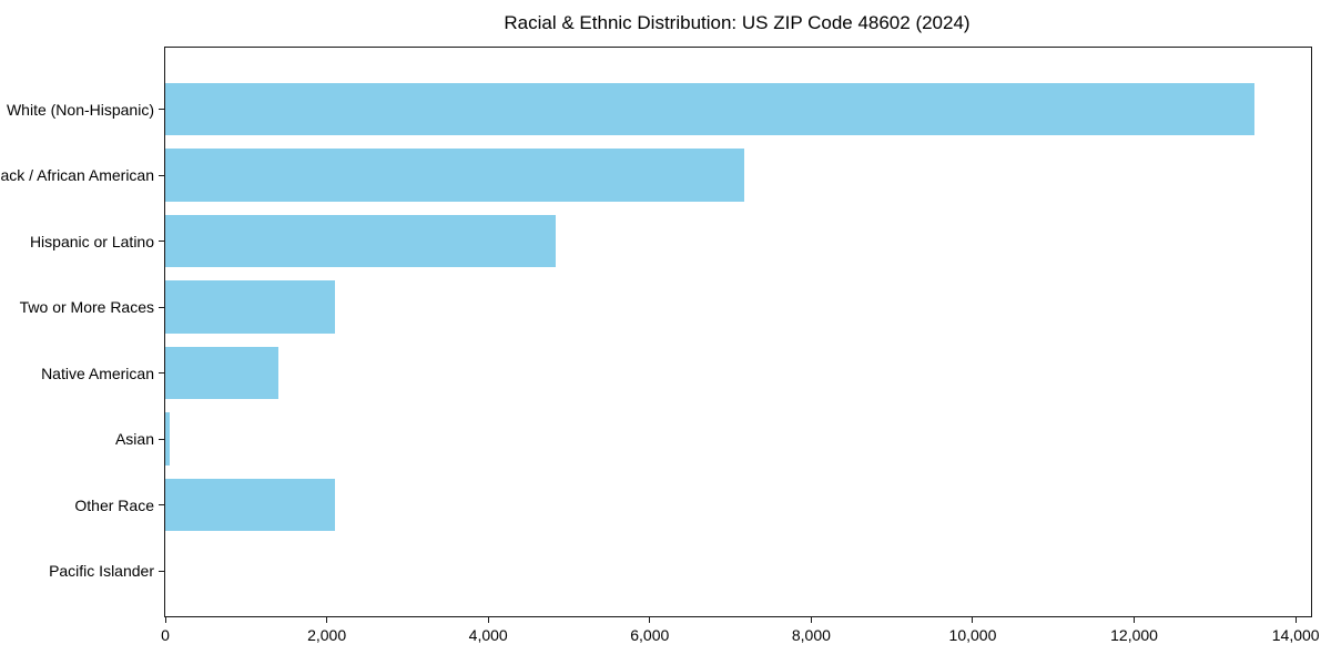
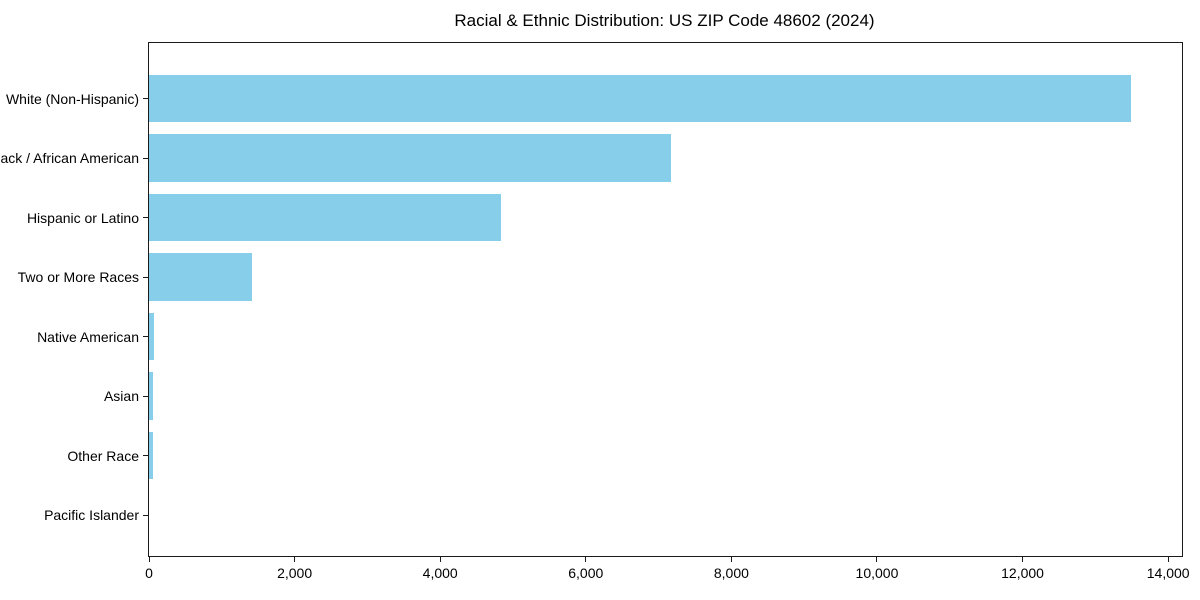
Two or More Races: 2100 -> 1400
Native American: 1400 -> 100
Other Race: 2100 -> 100
